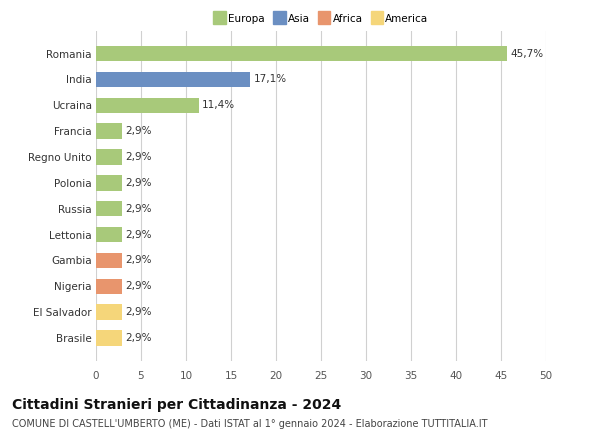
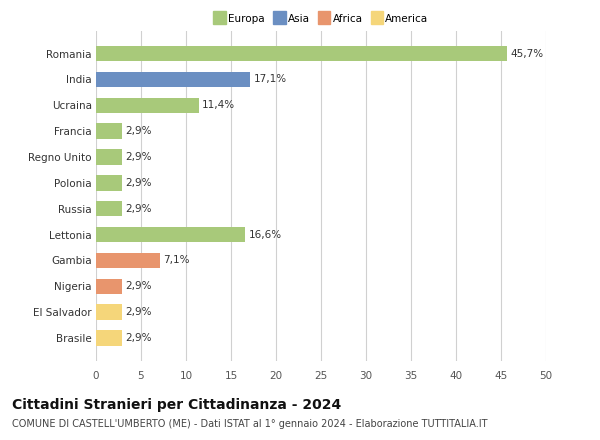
Lettonia: 2,9% -> 16,6%
Gambia: 2,9% -> 7,1%
